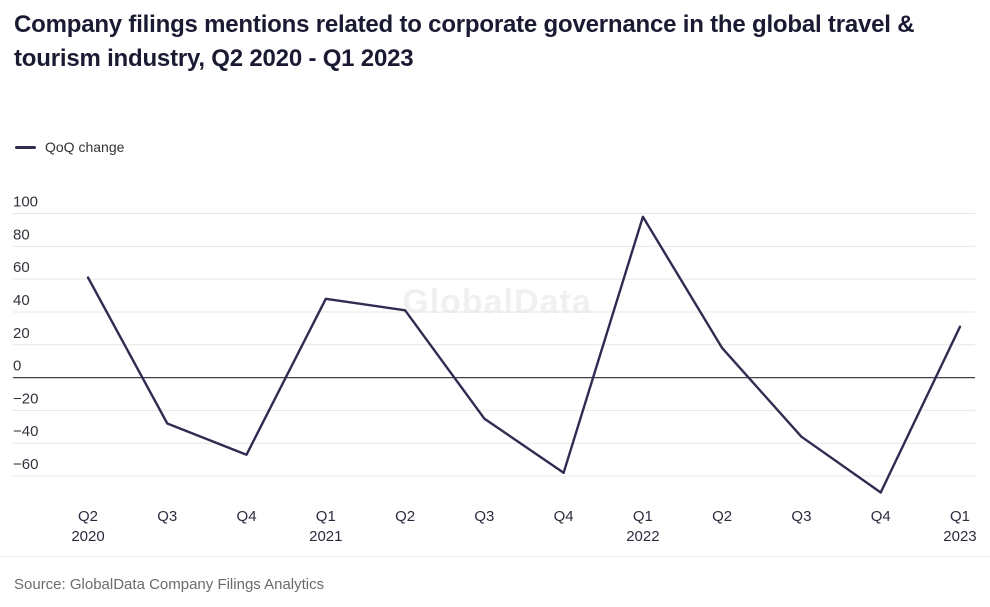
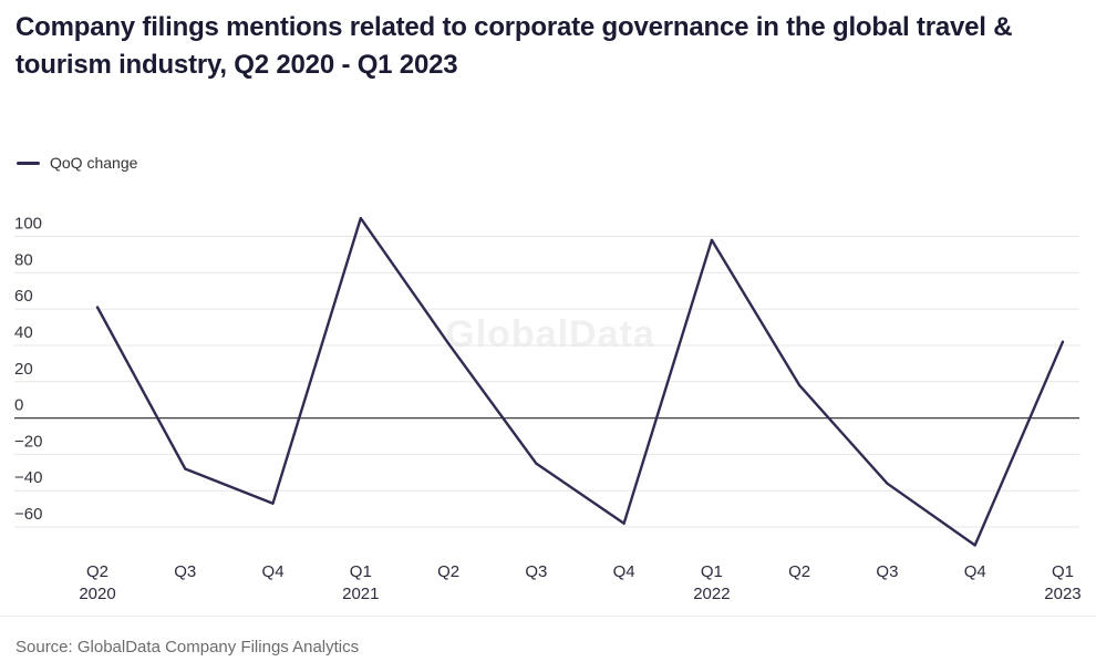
Q1 2021: 48 -> 110
Q1 2023: 31 -> 42
